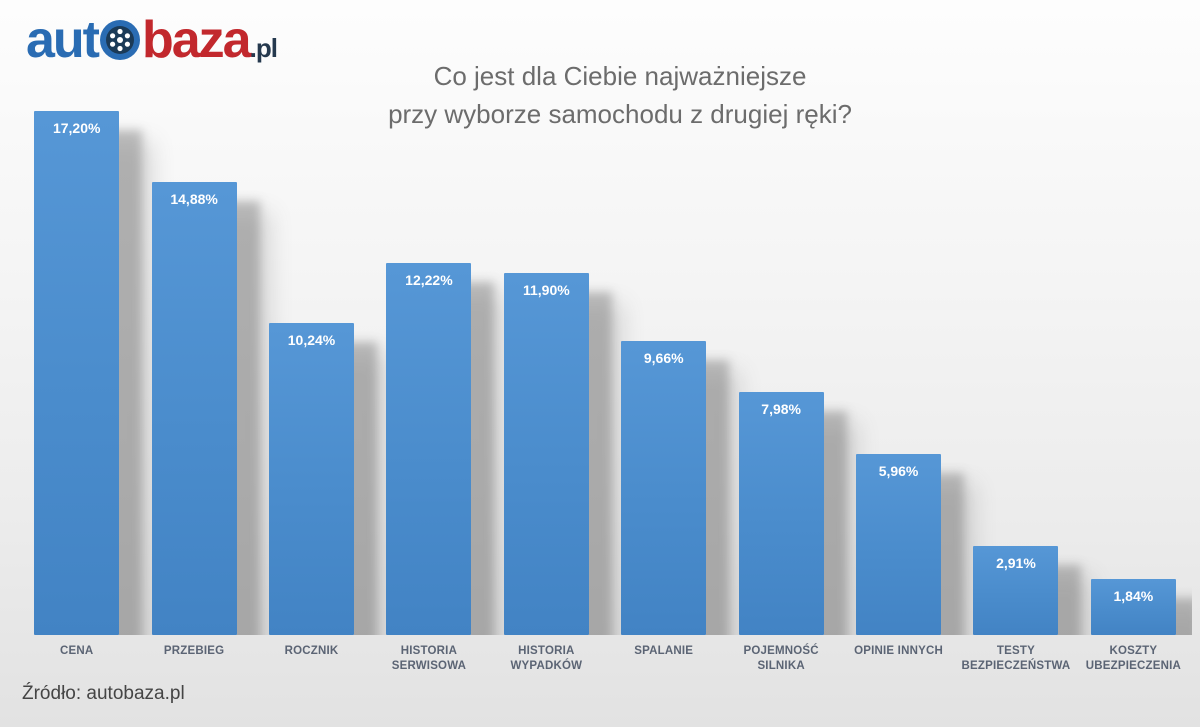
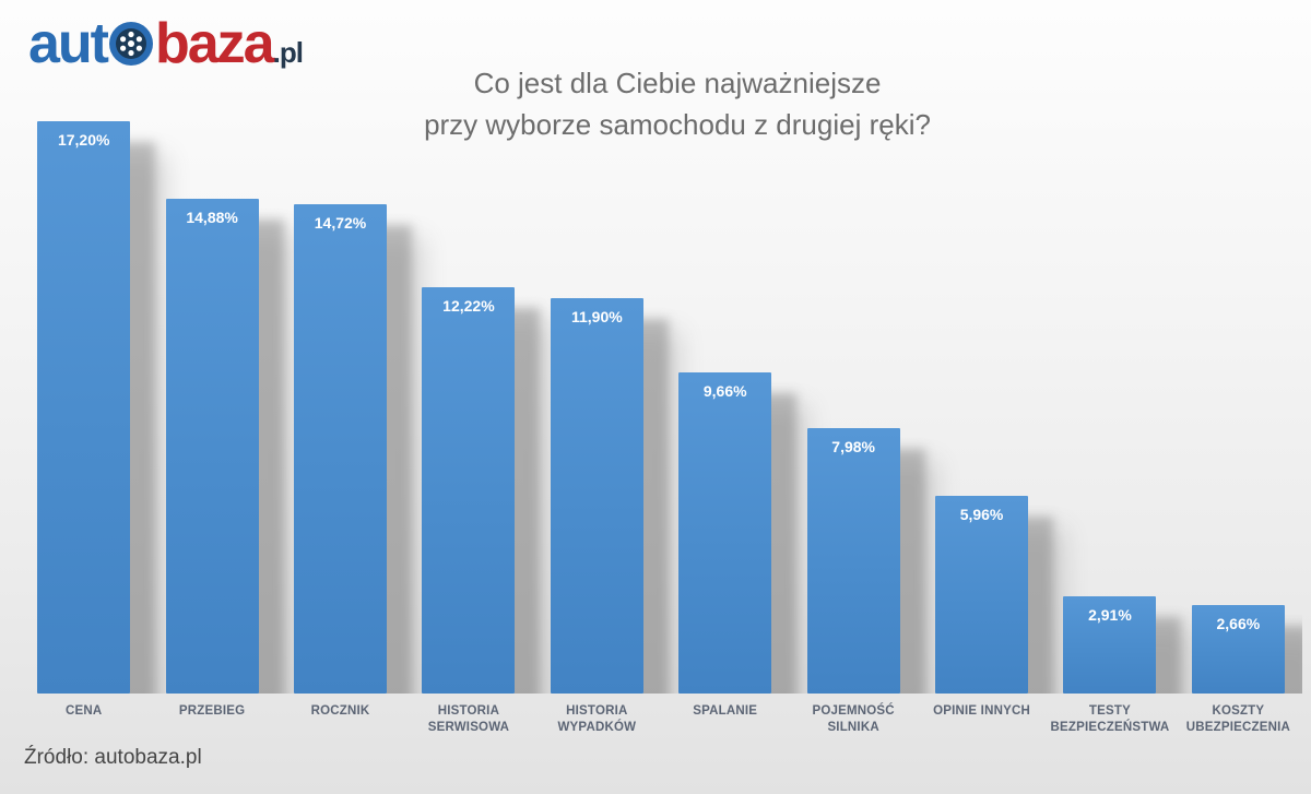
ROCZNIK: 10,24% -> 14,72%
KOSZTY UBEZPIECZENIA: 1,84% -> 2,66%
